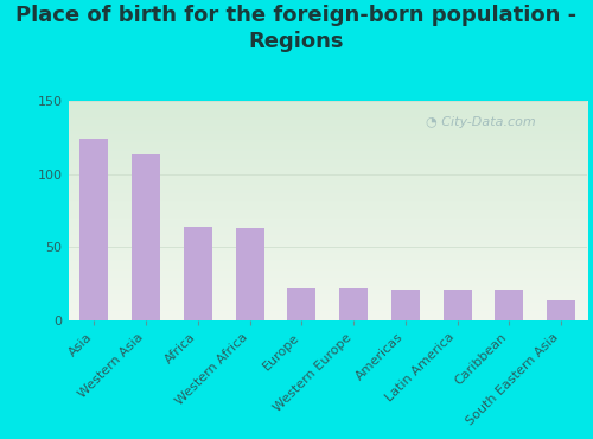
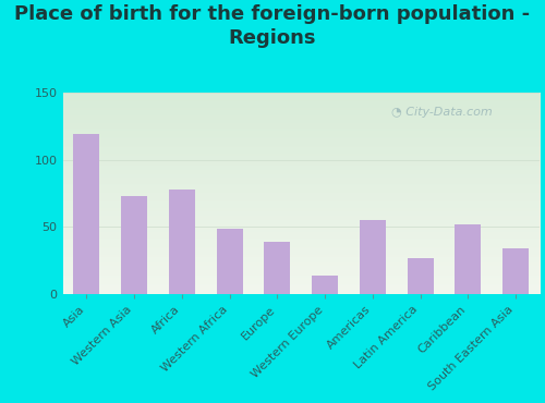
Asia: 124 -> 119
Western Asia: 114 -> 73
Africa: 64 -> 78
Western Africa: 63 -> 49
Europe: 22 -> 39
Western Europe: 22 -> 14
Americas: 21 -> 55
Latin America: 21 -> 27
Caribbean: 21 -> 52
South Eastern Asia: 14 -> 34
